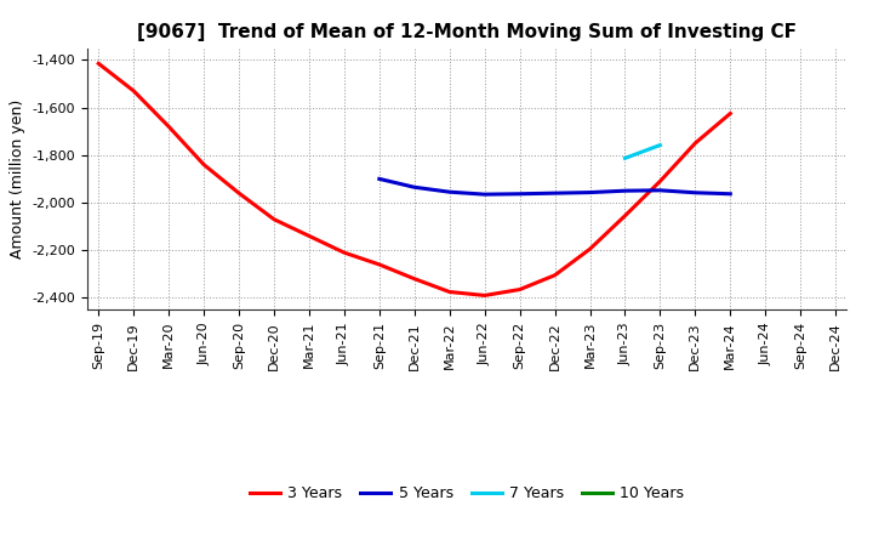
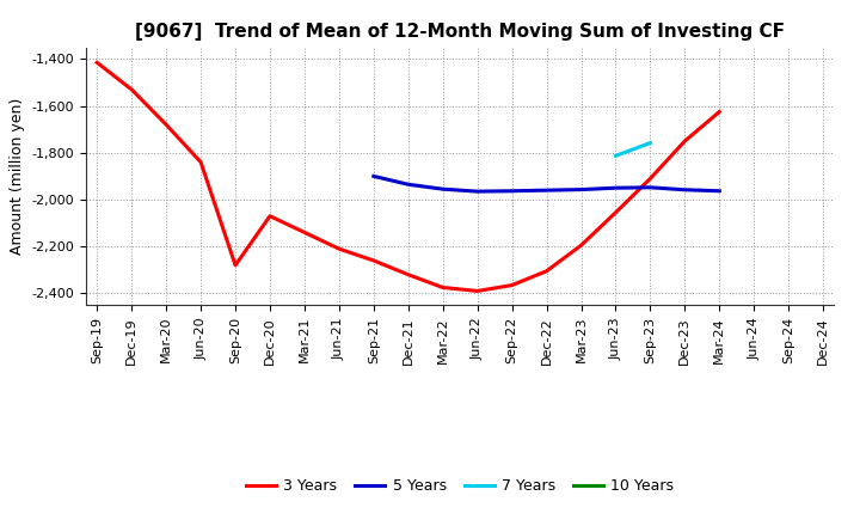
3 Years/Sep-20: -1,960 -> -2,280
